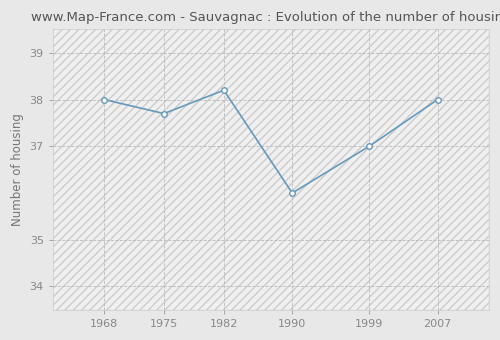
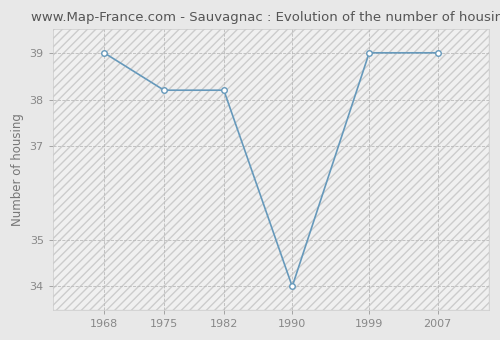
1968: 38.0 -> 39.0
1975: 37.7 -> 38.2
1990: 36.0 -> 34.0
1999: 37.0 -> 39.0
2007: 38.0 -> 39.0
